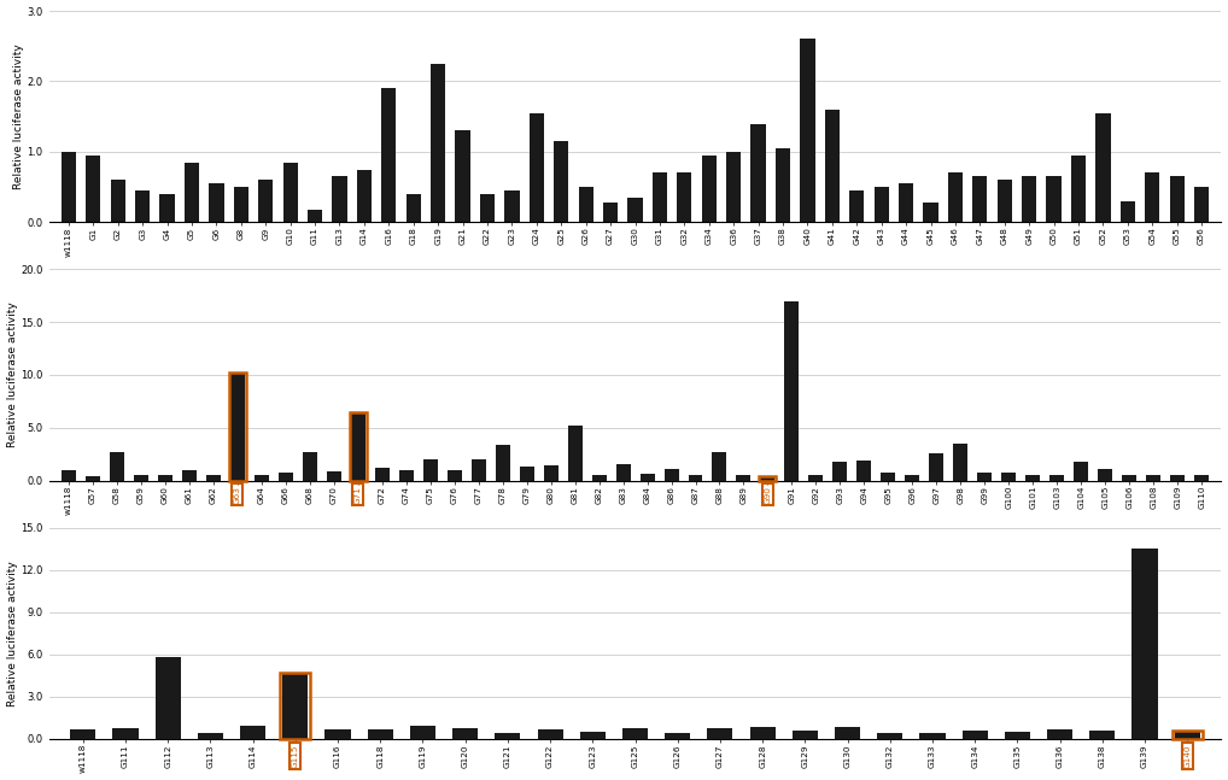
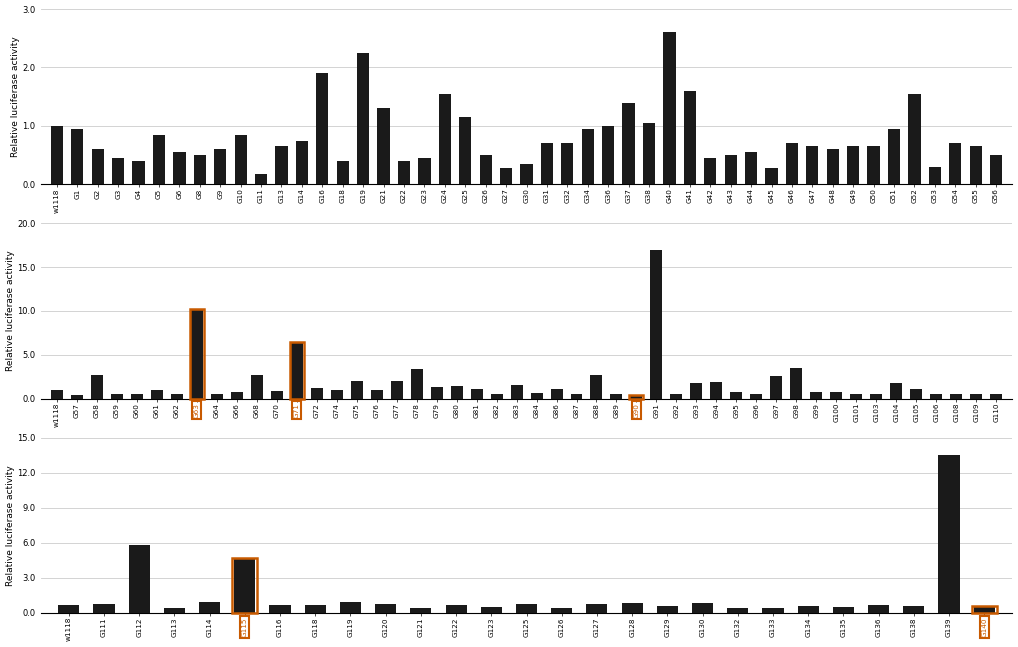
G81: 5.2 -> 1.1
